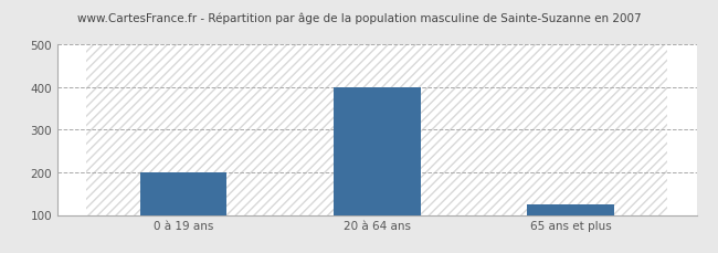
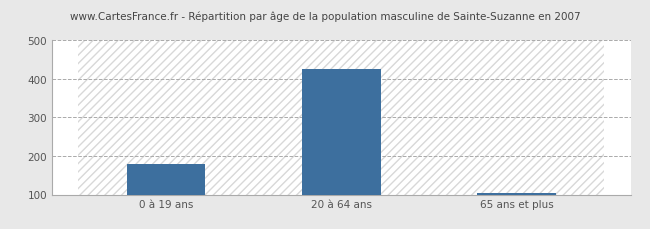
0 à 19 ans: 200 -> 180
20 à 64 ans: 400 -> 425
65 ans et plus: 125 -> 103
